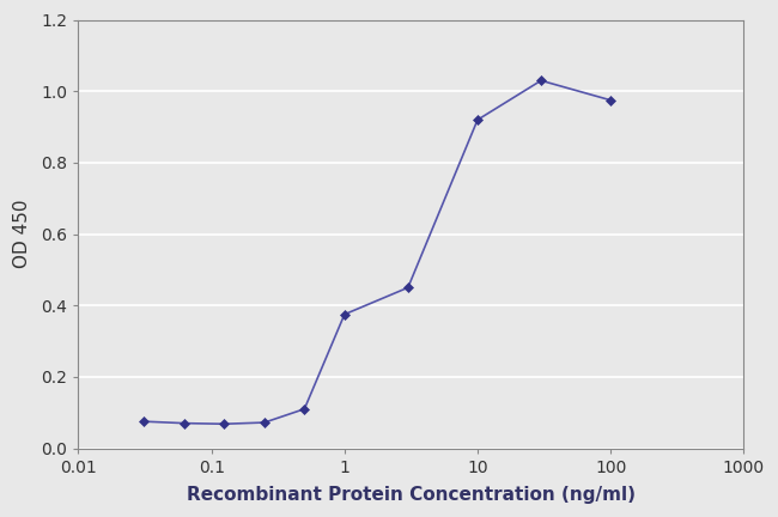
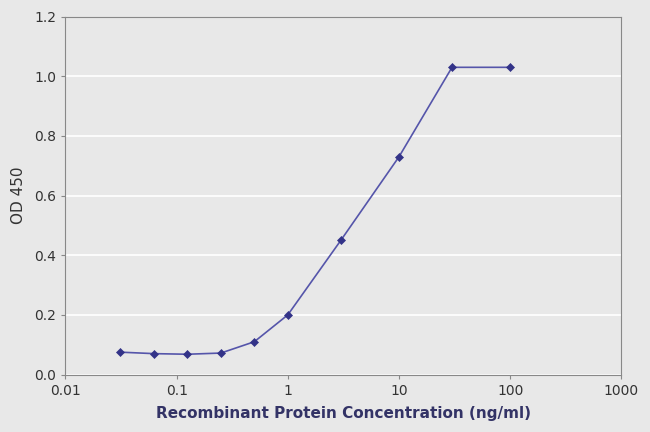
1: 0.375 -> 0.200
10: 0.920 -> 0.730
100: 0.975 -> 1.030
